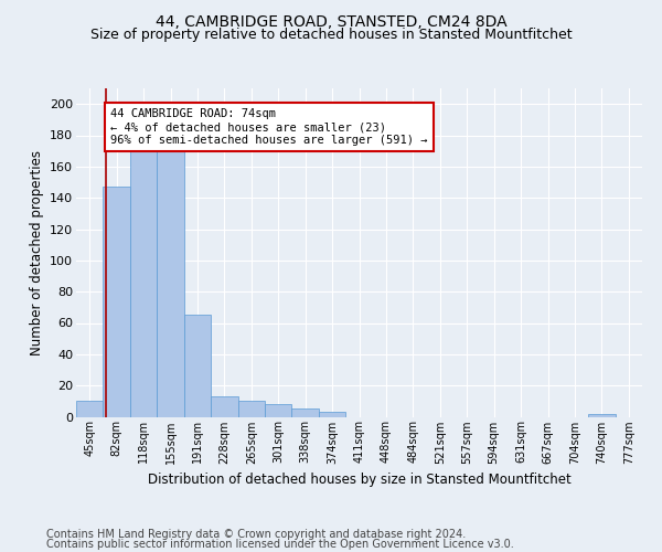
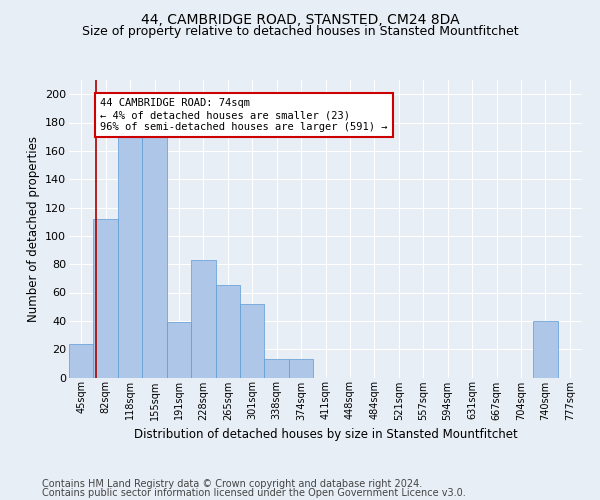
45sqm: 10 -> 24
82sqm: 147 -> 112
191sqm: 65 -> 39
228sqm: 13 -> 83
265sqm: 10 -> 65
301sqm: 8 -> 52
338sqm: 5 -> 13
374sqm: 3 -> 13
740sqm: 2 -> 40
